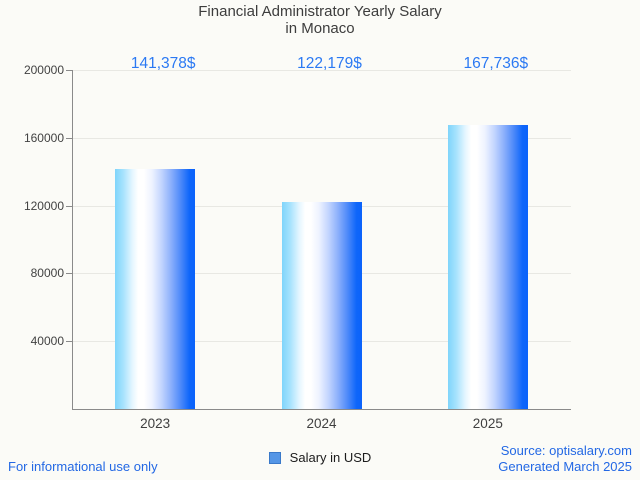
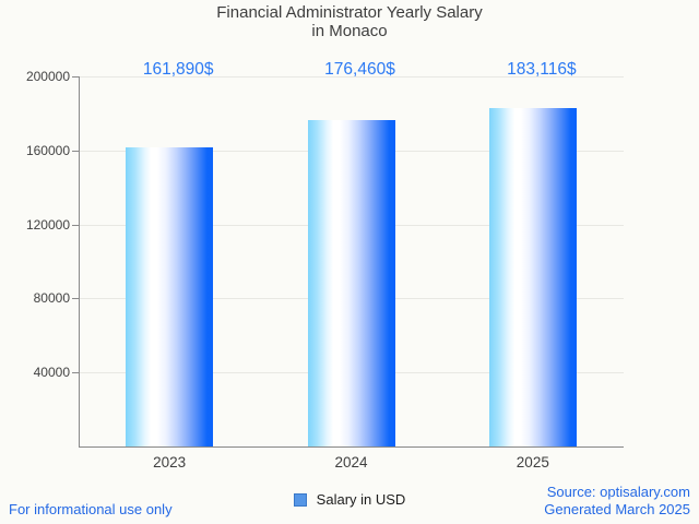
2023: 141,378 -> 161,890
2024: 122,179 -> 176,460
2025: 167,736 -> 183,116
